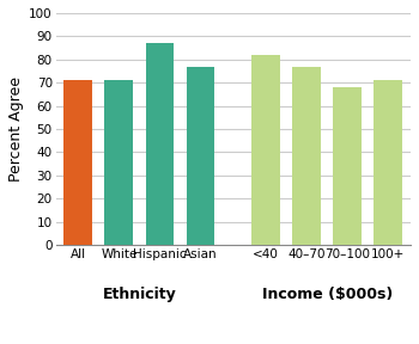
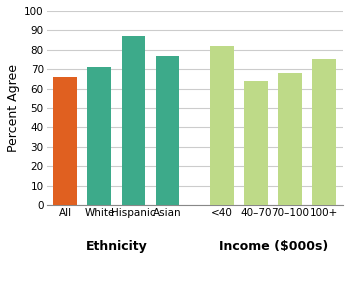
All: 71 -> 66
40–70: 77 -> 64
100+: 71 -> 75
